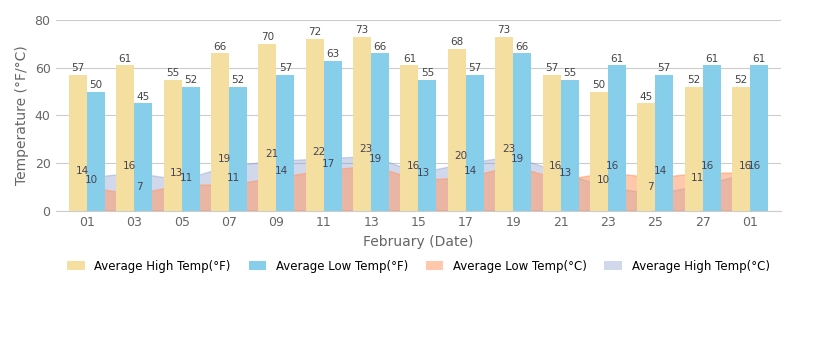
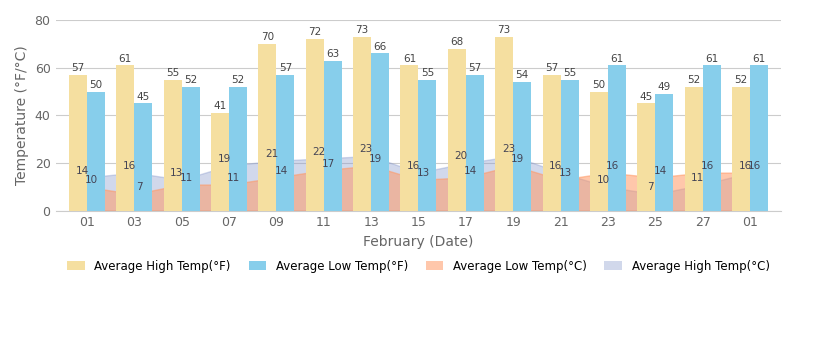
Average High Temp(°F)/07: 66 -> 41
Average Low Temp(°F)/19: 66 -> 54
Average Low Temp(°F)/25: 57 -> 49
